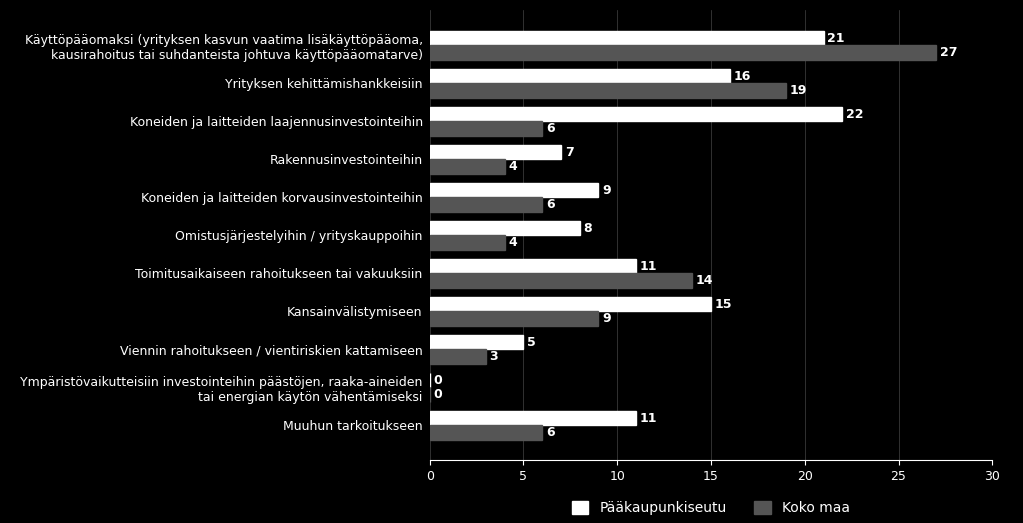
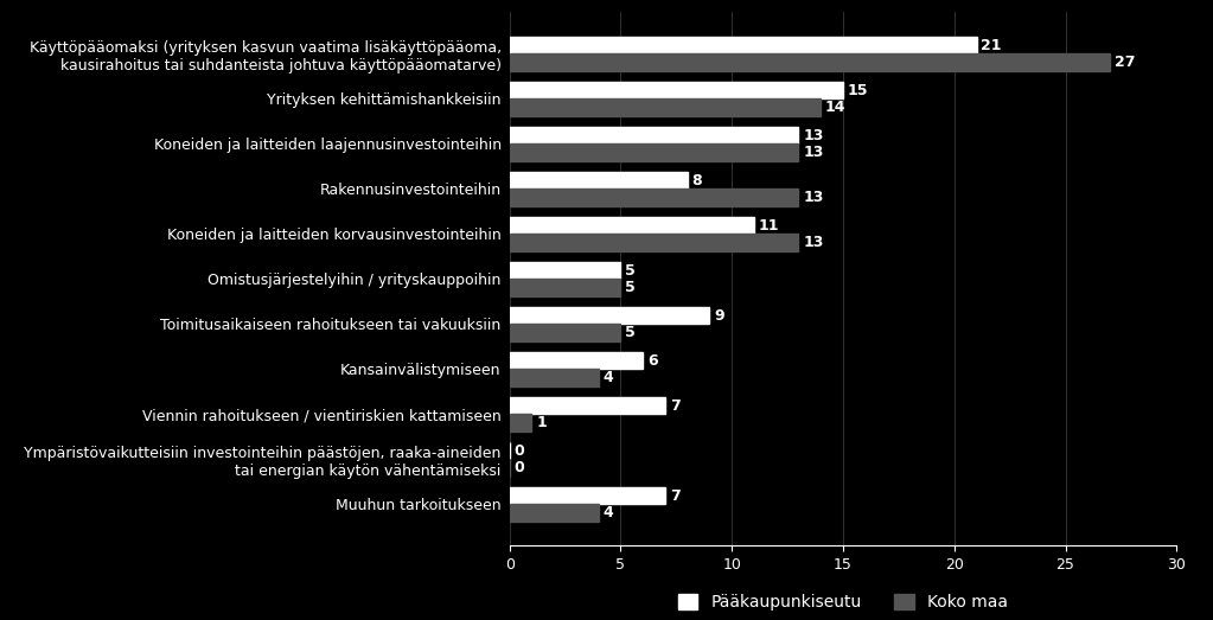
Pääkaupunkiseutu/Yrityksen kehittämishankkeisiin: 16 -> 15
Koko maa/Yrityksen kehittämishankkeisiin: 19 -> 14
Pääkaupunkiseutu/Koneiden ja laitteiden laajennusinvestointeihin: 22 -> 13
Koko maa/Koneiden ja laitteiden laajennusinvestointeihin: 6 -> 13
Pääkaupunkiseutu/Rakennusinvestointeihin: 7 -> 8
Koko maa/Rakennusinvestointeihin: 4 -> 13
Pääkaupunkiseutu/Koneiden ja laitteiden korvausinvestointeihin: 9 -> 11
Koko maa/Koneiden ja laitteiden korvausinvestointeihin: 6 -> 13
Pääkaupunkiseutu/Omistusjärjestelyihin / yrityskauppoihin: 8 -> 5
Koko maa/Omistusjärjestelyihin / yrityskauppoihin: 4 -> 5
Pääkaupunkiseutu/Toimitusaikaiseen rahoitukseen tai vakuuksiin: 11 -> 9
Koko maa/Toimitusaikaiseen rahoitukseen tai vakuuksiin: 14 -> 5
Pääkaupunkiseutu/Kansainvälistymiseen: 15 -> 6
Koko maa/Kansainvälistymiseen: 9 -> 4
Pääkaupunkiseutu/Viennin rahoitukseen / vientiriskien kattamiseen: 5 -> 7
Koko maa/Viennin rahoitukseen / vientiriskien kattamiseen: 3 -> 1
Pääkaupunkiseutu/Muuhun tarkoitukseen: 11 -> 7
Koko maa/Muuhun tarkoitukseen: 6 -> 4
